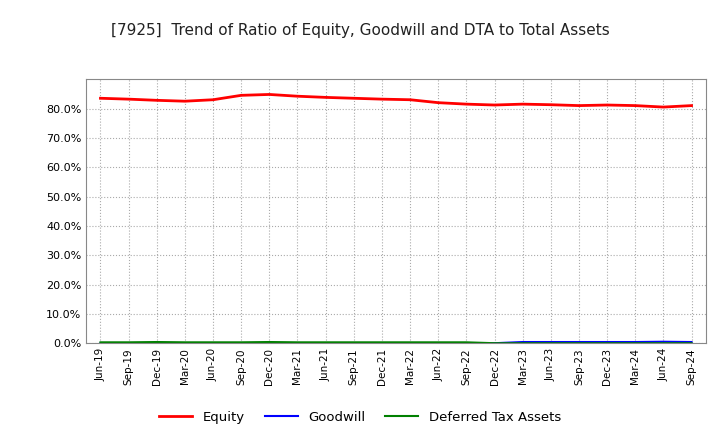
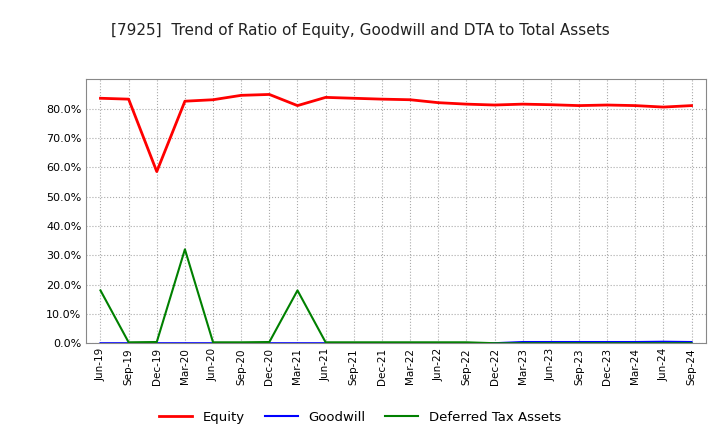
Deferred Tax Assets/Jun-19: 0.3% -> 18.0%
Equity/Dec-19: 82.8% -> 58.5%
Deferred Tax Assets/Mar-20: 0.3% -> 32.0%
Equity/Mar-21: 84.2% -> 81.0%
Deferred Tax Assets/Mar-21: 0.3% -> 18.0%
